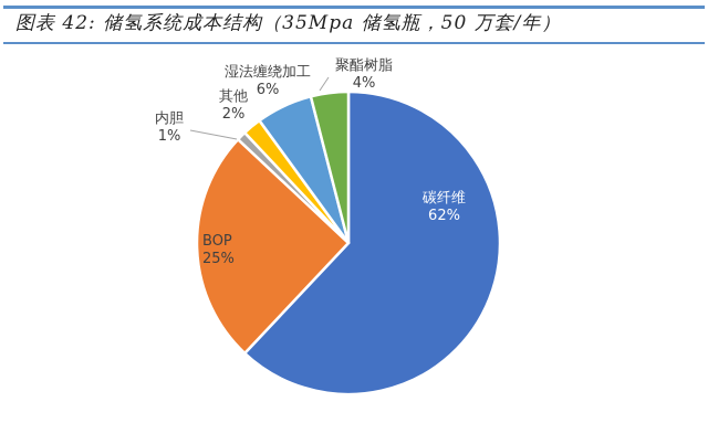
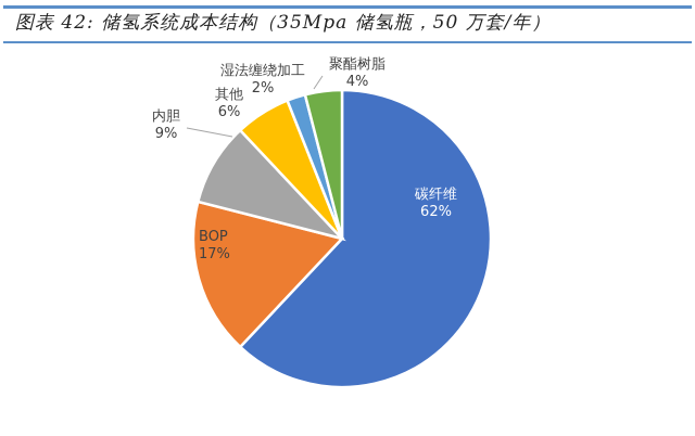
BOP: 25% -> 17%
内胆: 1% -> 9%
其他: 2% -> 6%
湿法缠绕加工: 6% -> 2%
